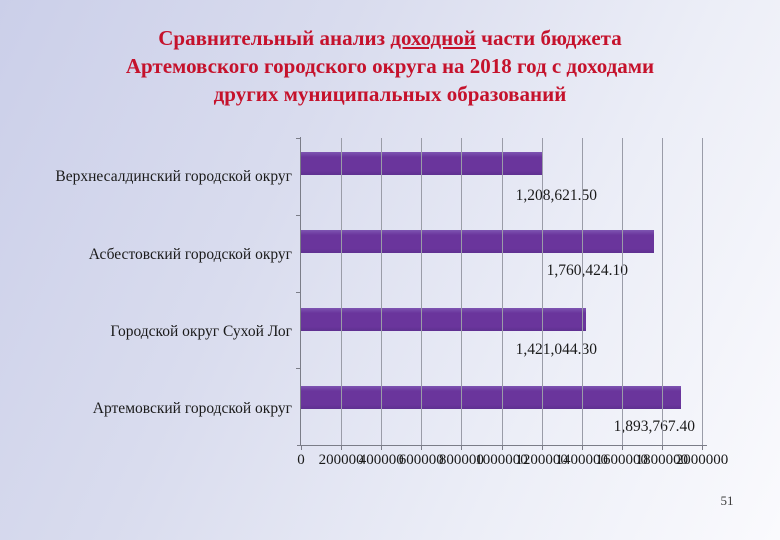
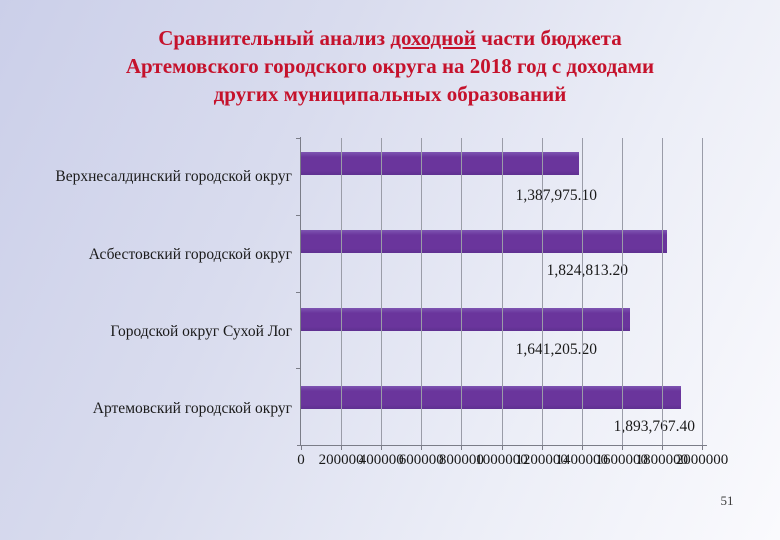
Верхнесалдинский городской округ: 1,208,621.50 -> 1,387,975.10
Асбестовский городской округ: 1,760,424.10 -> 1,824,813.20
Городской округ Сухой Лог: 1,421,044.30 -> 1,641,205.20
